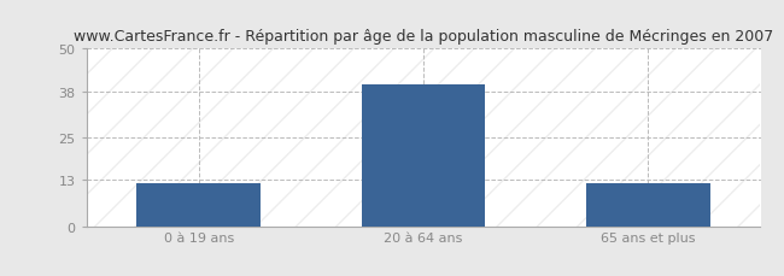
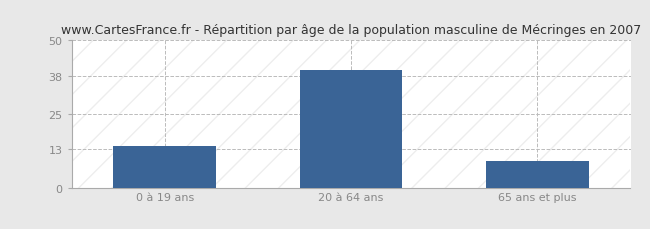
0 à 19 ans: 12 -> 14
65 ans et plus: 12 -> 9
